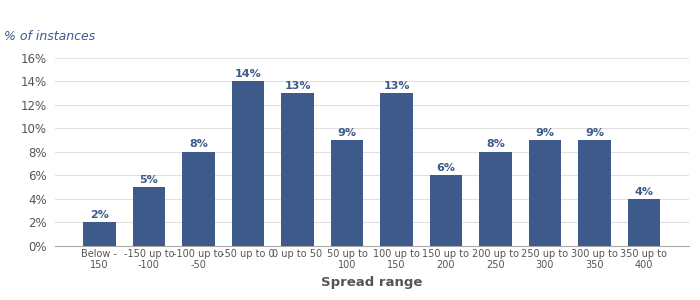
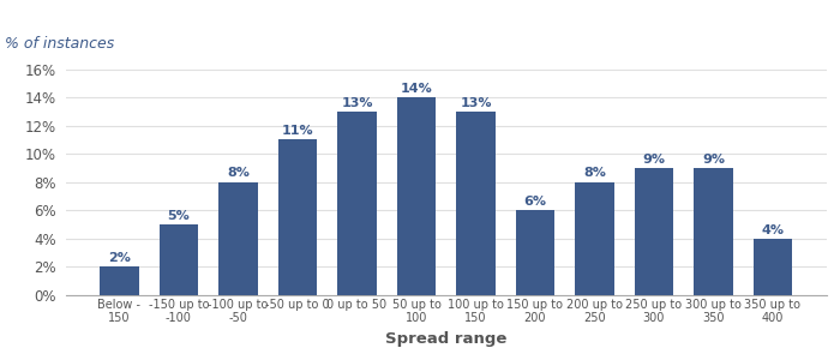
-50 up to 0: 14% -> 11%
50 up to 100: 9% -> 14%
